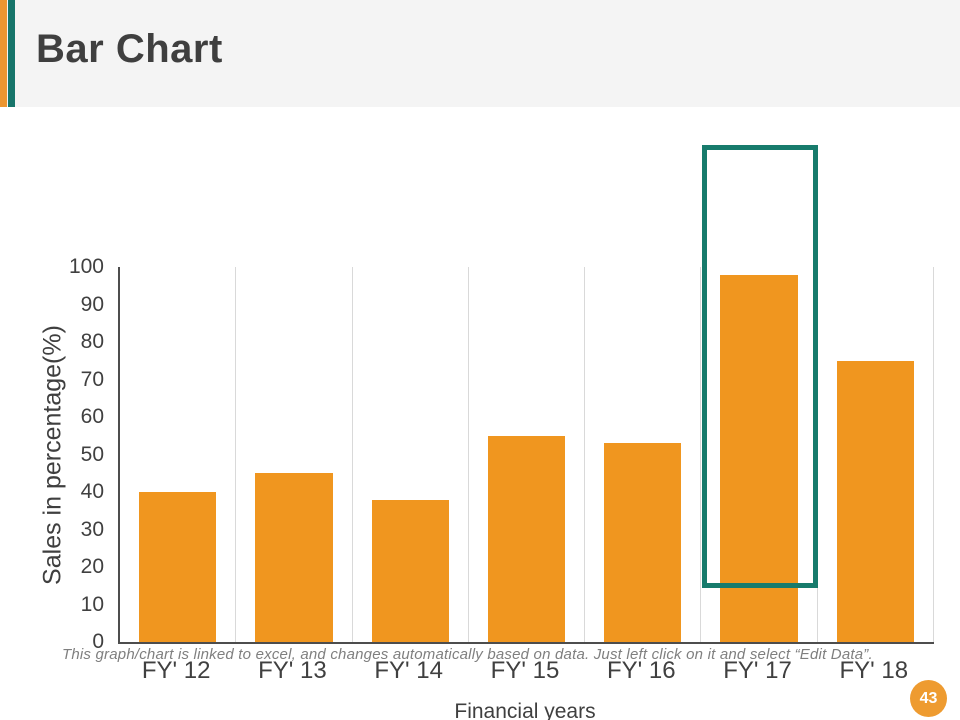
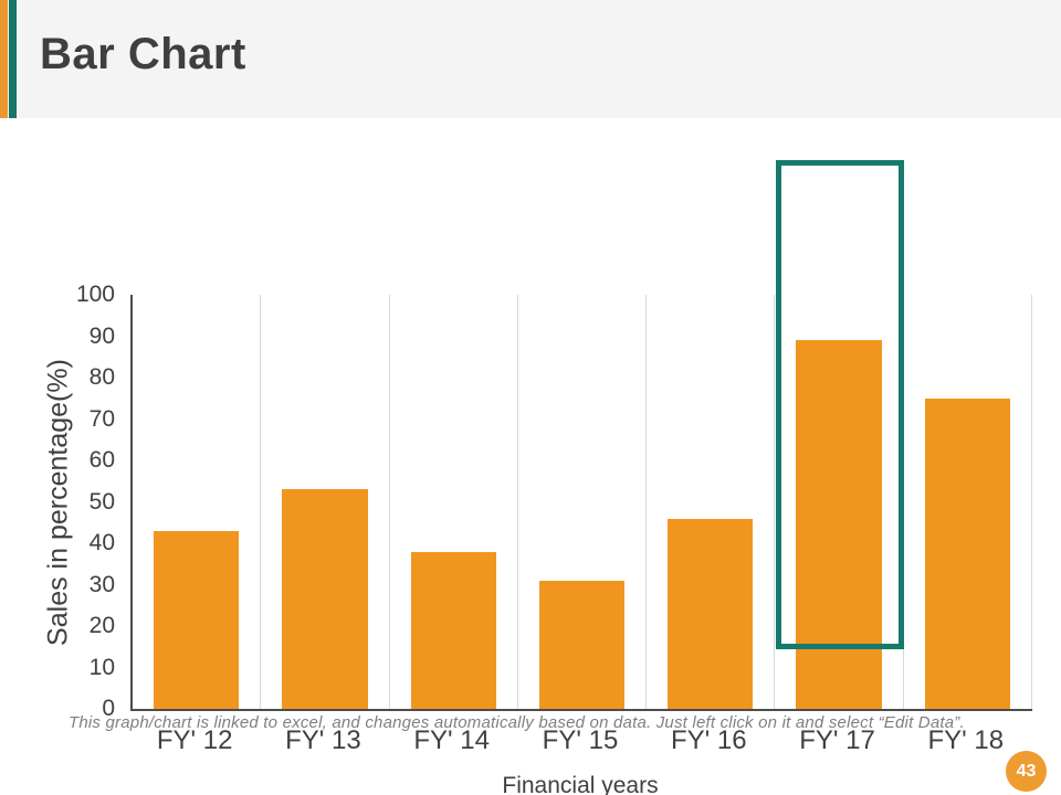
FY' 12: 40 -> 43
FY' 13: 45 -> 53
FY' 15: 55 -> 31
FY' 16: 53 -> 46
FY' 17: 98 -> 89
